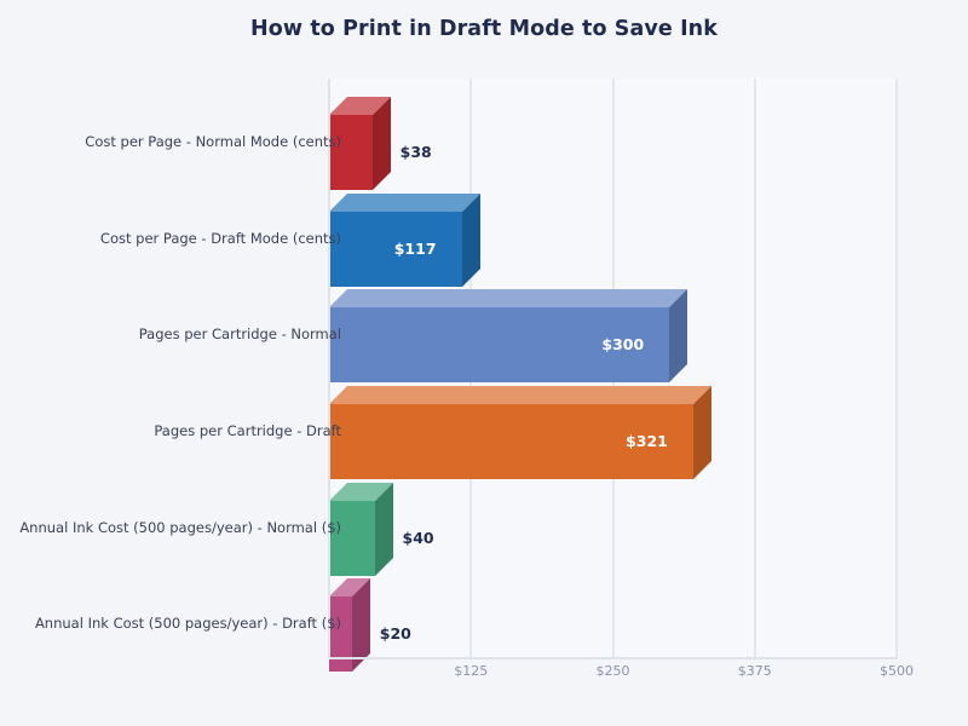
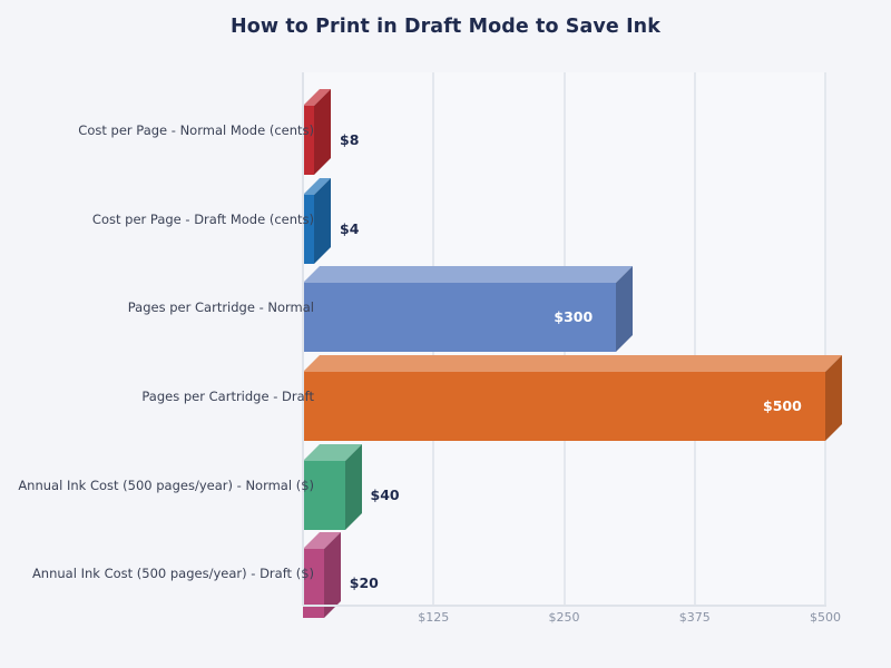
Cost per Page - Normal Mode (cents): $38 -> $8
Cost per Page - Draft Mode (cents): $117 -> $4
Pages per Cartridge - Draft: $321 -> $500
